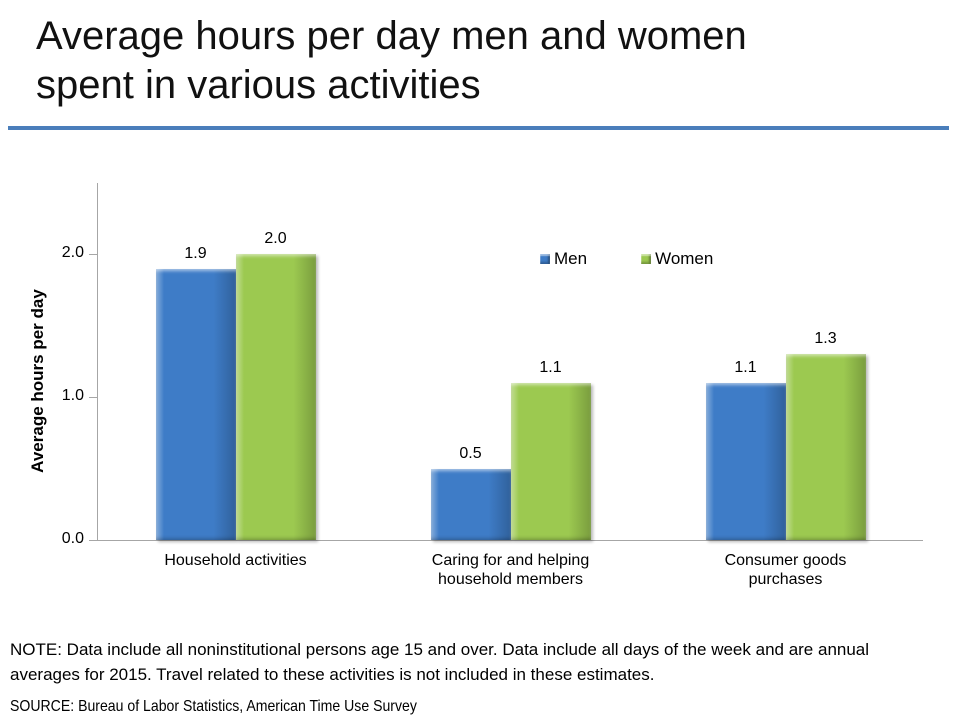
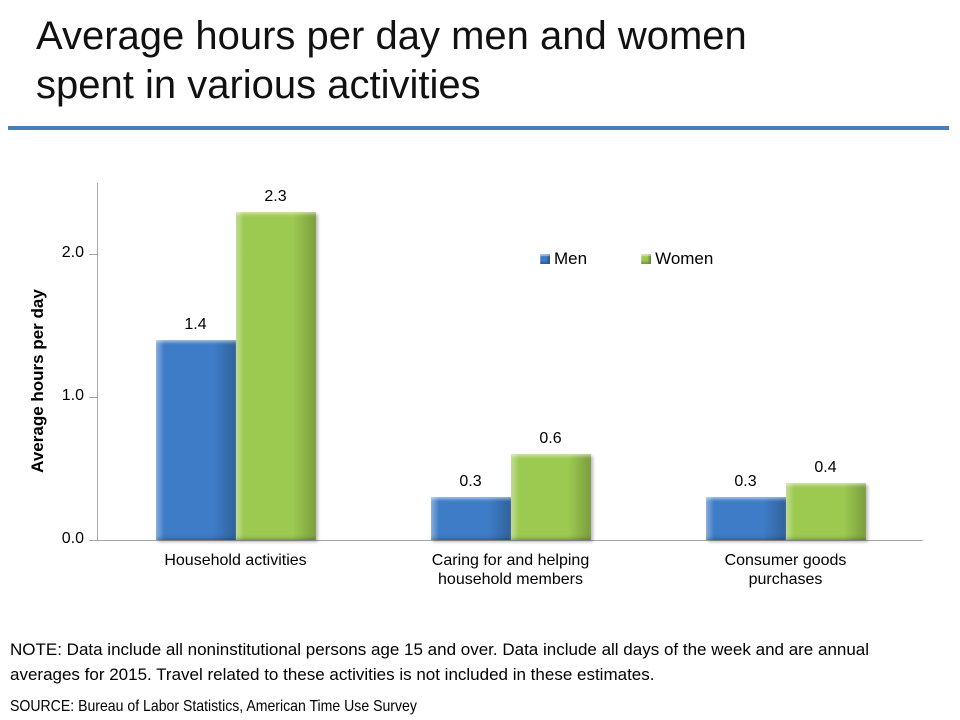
Men/Household activities: 1.9 -> 1.4
Women/Household activities: 2.0 -> 2.3
Men/Caring for and helping household members: 0.5 -> 0.3
Women/Caring for and helping household members: 1.1 -> 0.6
Men/Consumer goods purchases: 1.1 -> 0.3
Women/Consumer goods purchases: 1.3 -> 0.4
